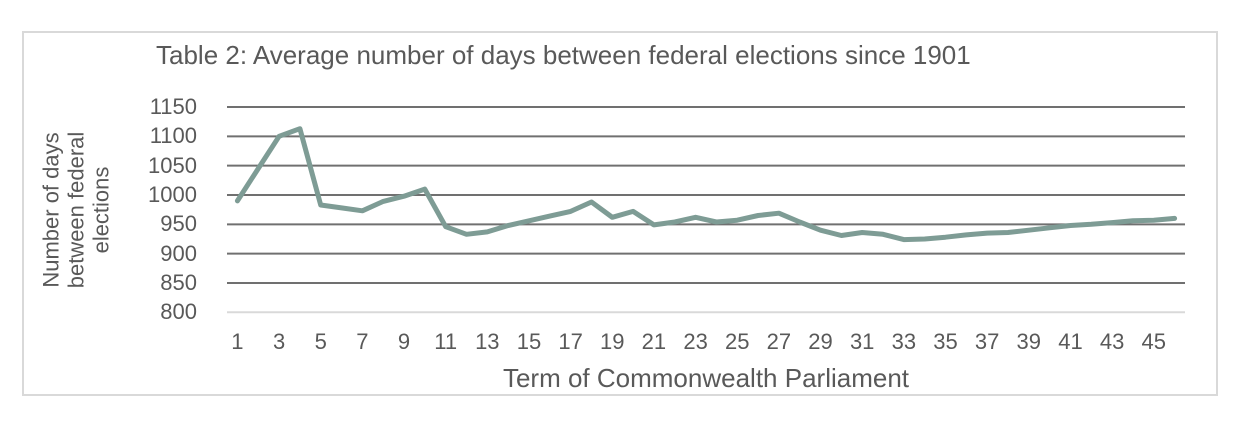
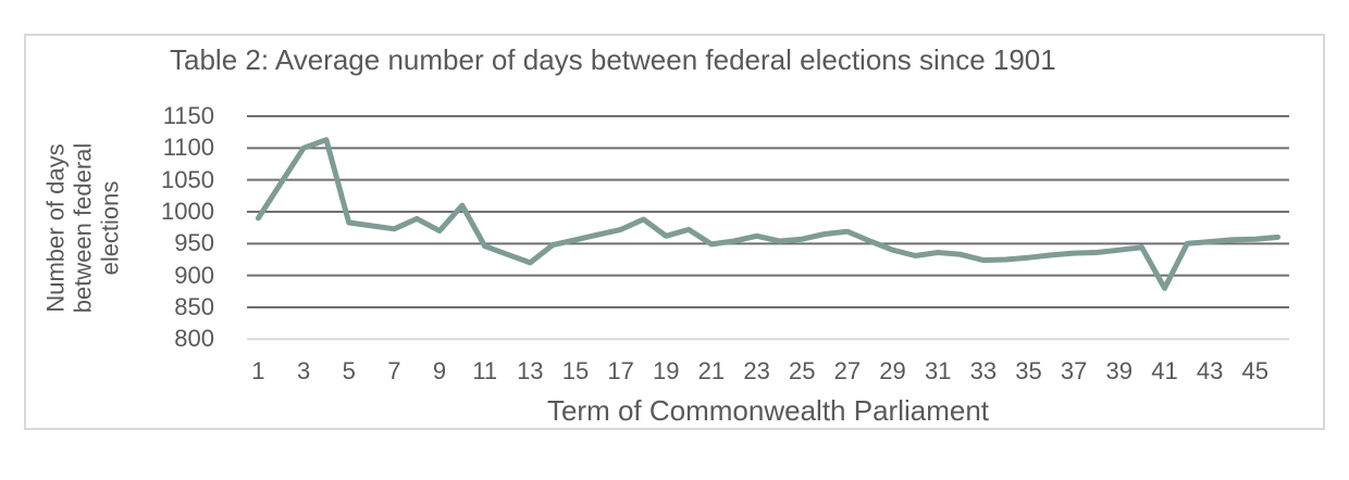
9: 1000 -> 970
13: 940 -> 920
41: 950 -> 880
